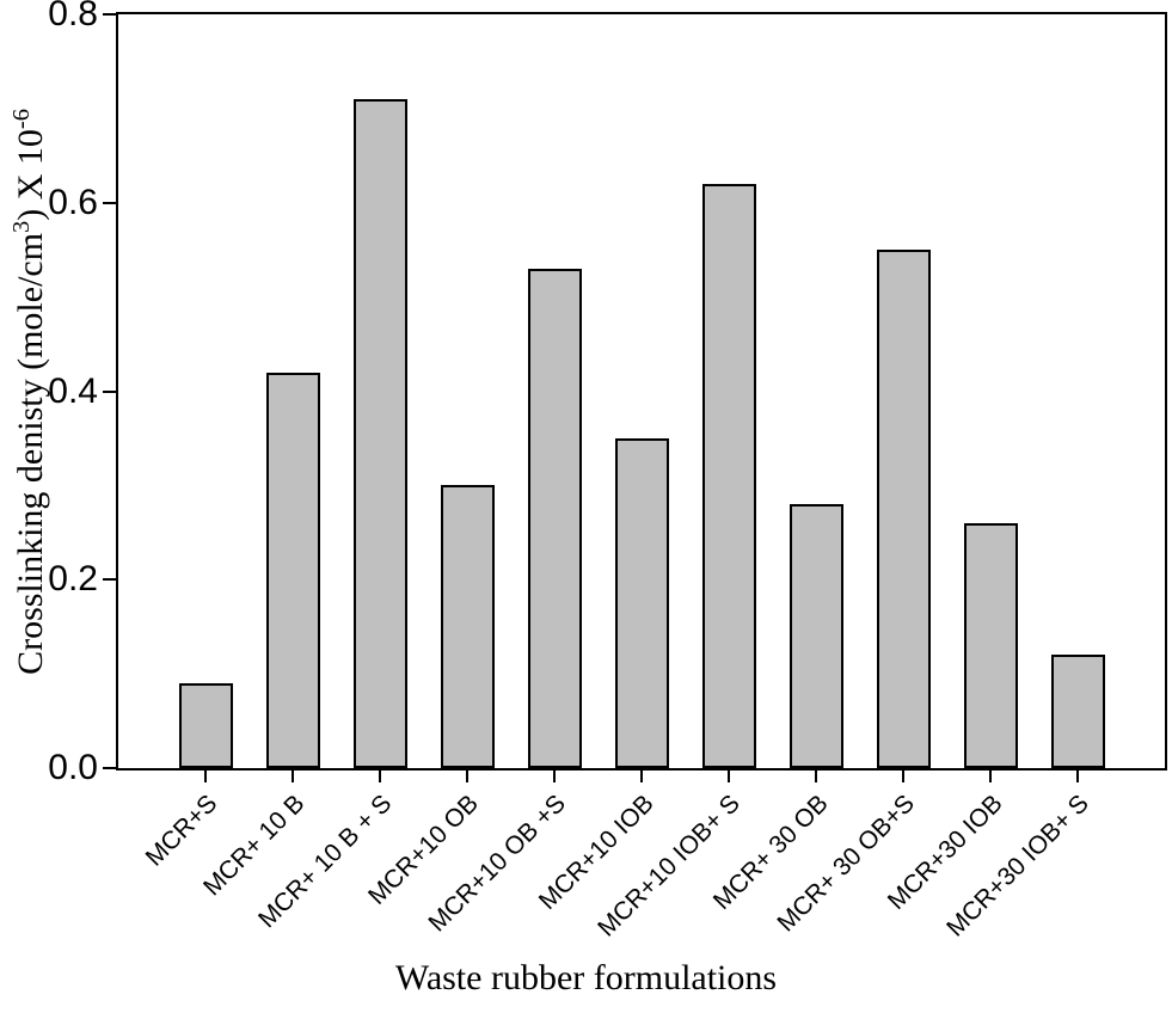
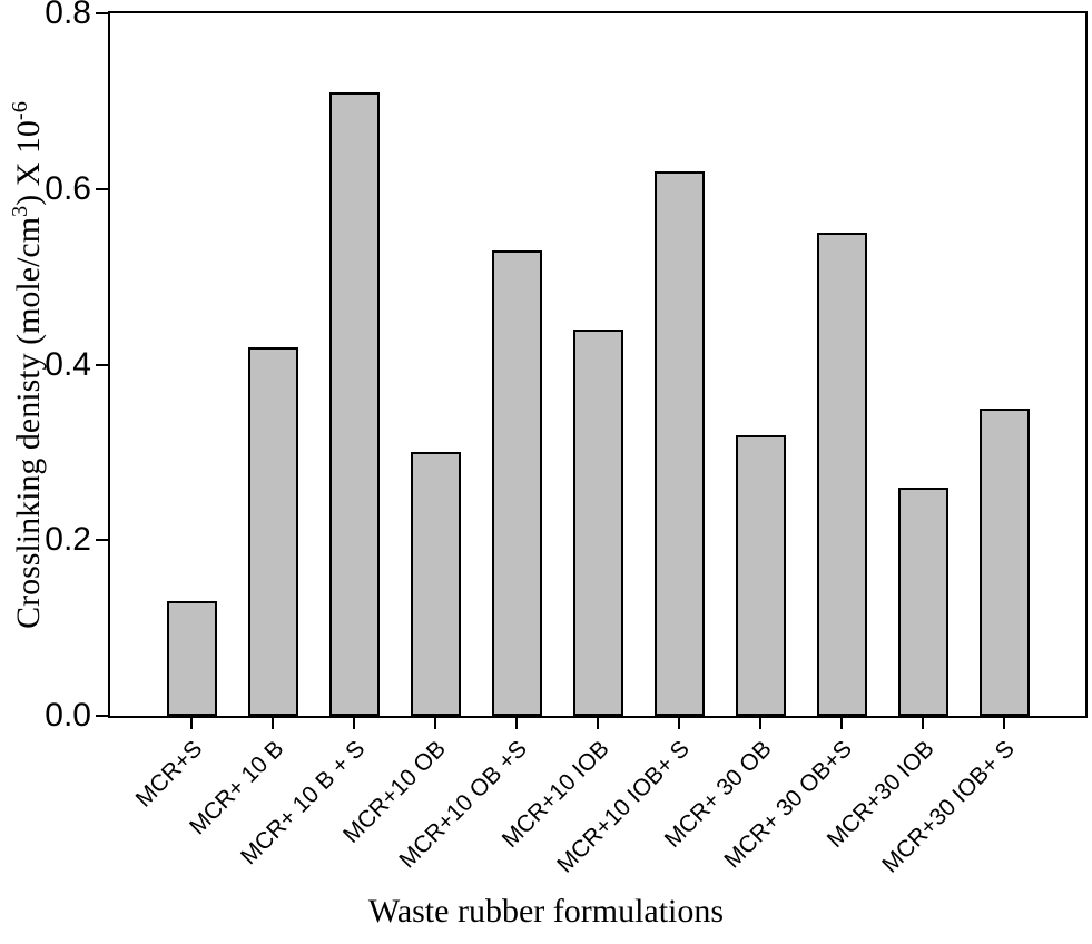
MCR+S: 0.09 -> 0.13
MCR+10 IOB: 0.35 -> 0.44
MCR+ 30 OB: 0.28 -> 0.32
MCR+30 IOB+ S: 0.12 -> 0.35
